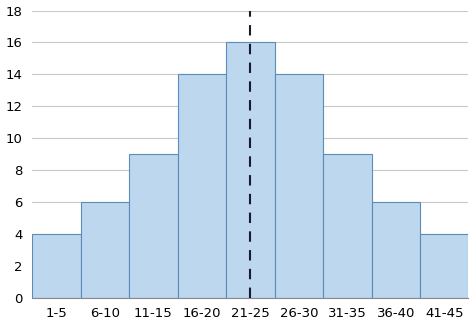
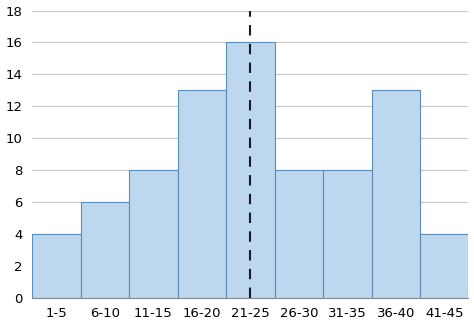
11-15: 9 -> 8
16-20: 14 -> 13
26-30: 14 -> 8
31-35: 9 -> 8
36-40: 6 -> 13
